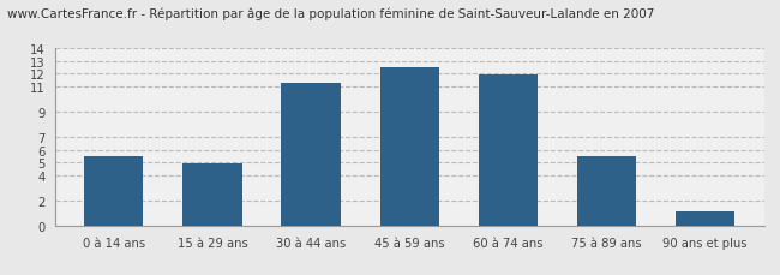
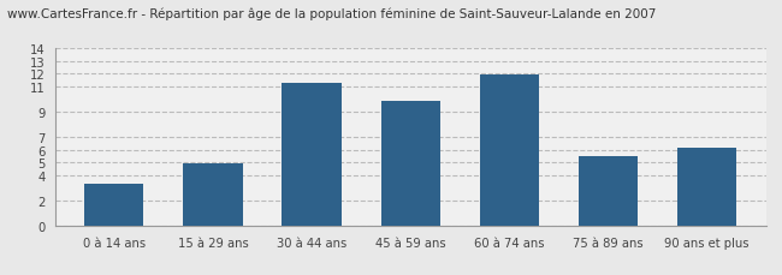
0 à 14 ans: 5.5 -> 3.3
45 à 59 ans: 12.5 -> 9.9
90 ans et plus: 1.1 -> 6.1
